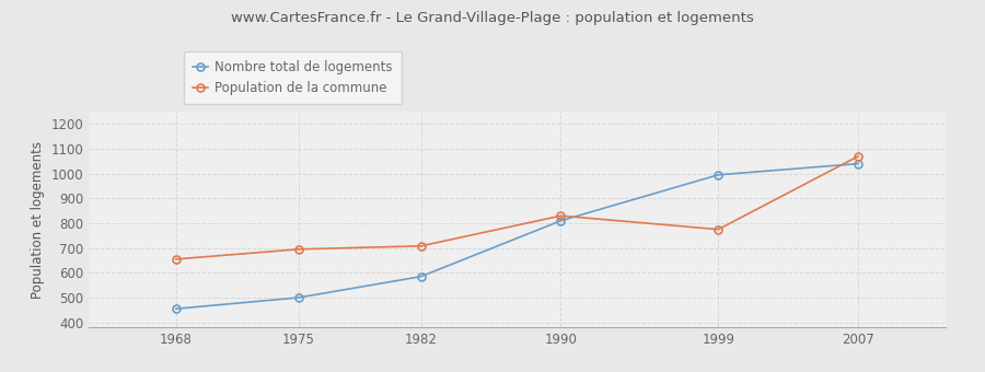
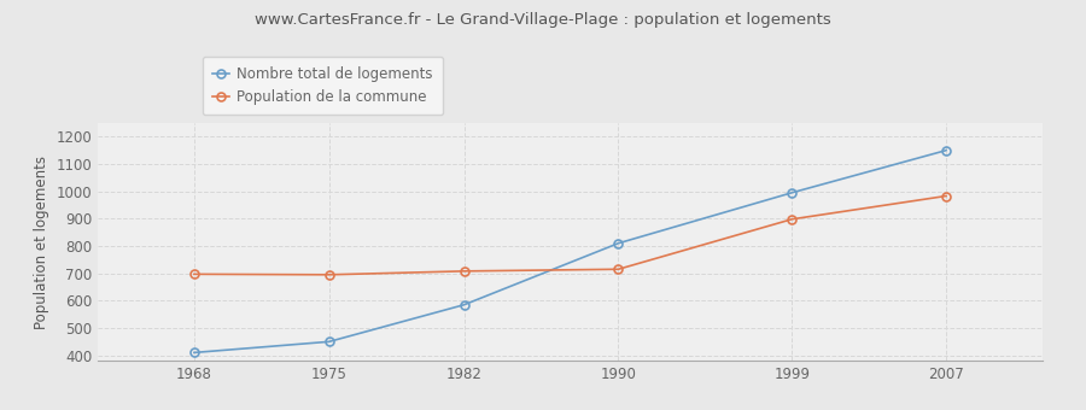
Nombre total de logements/1968: 455 -> 410
Population de la commune/1968: 655 -> 697
Nombre total de logements/1975: 500 -> 450
Population de la commune/1990: 830 -> 715
Population de la commune/1999: 775 -> 898
Nombre total de logements/2007: 1040 -> 1150
Population de la commune/2007: 1070 -> 983
